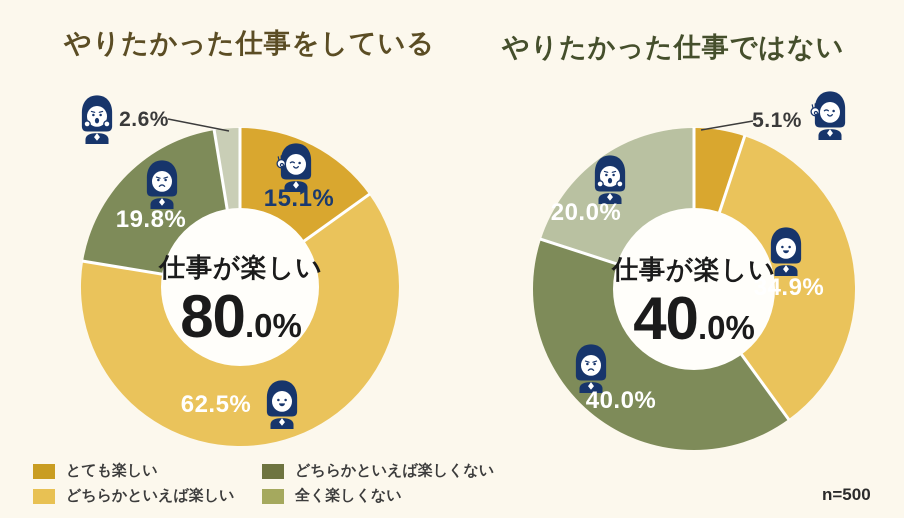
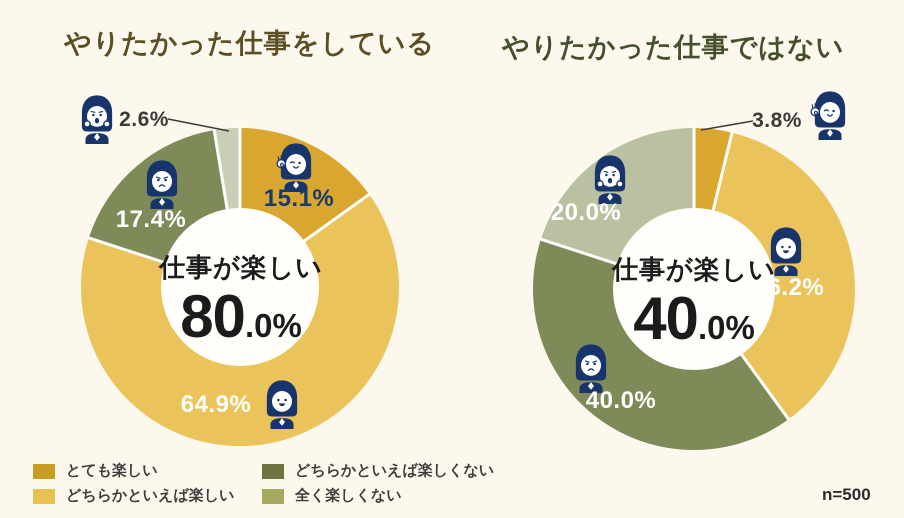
やりたかった仕事をしている/どちらかといえば楽しい: 62.5% -> 64.9%
やりたかった仕事をしている/どちらかといえば楽しくない: 19.8% -> 17.4%
やりたかった仕事ではない/とても楽しい: 5.1% -> 3.8%
やりたかった仕事ではない/どちらかといえば楽しい: 34.9% -> 36.2%
